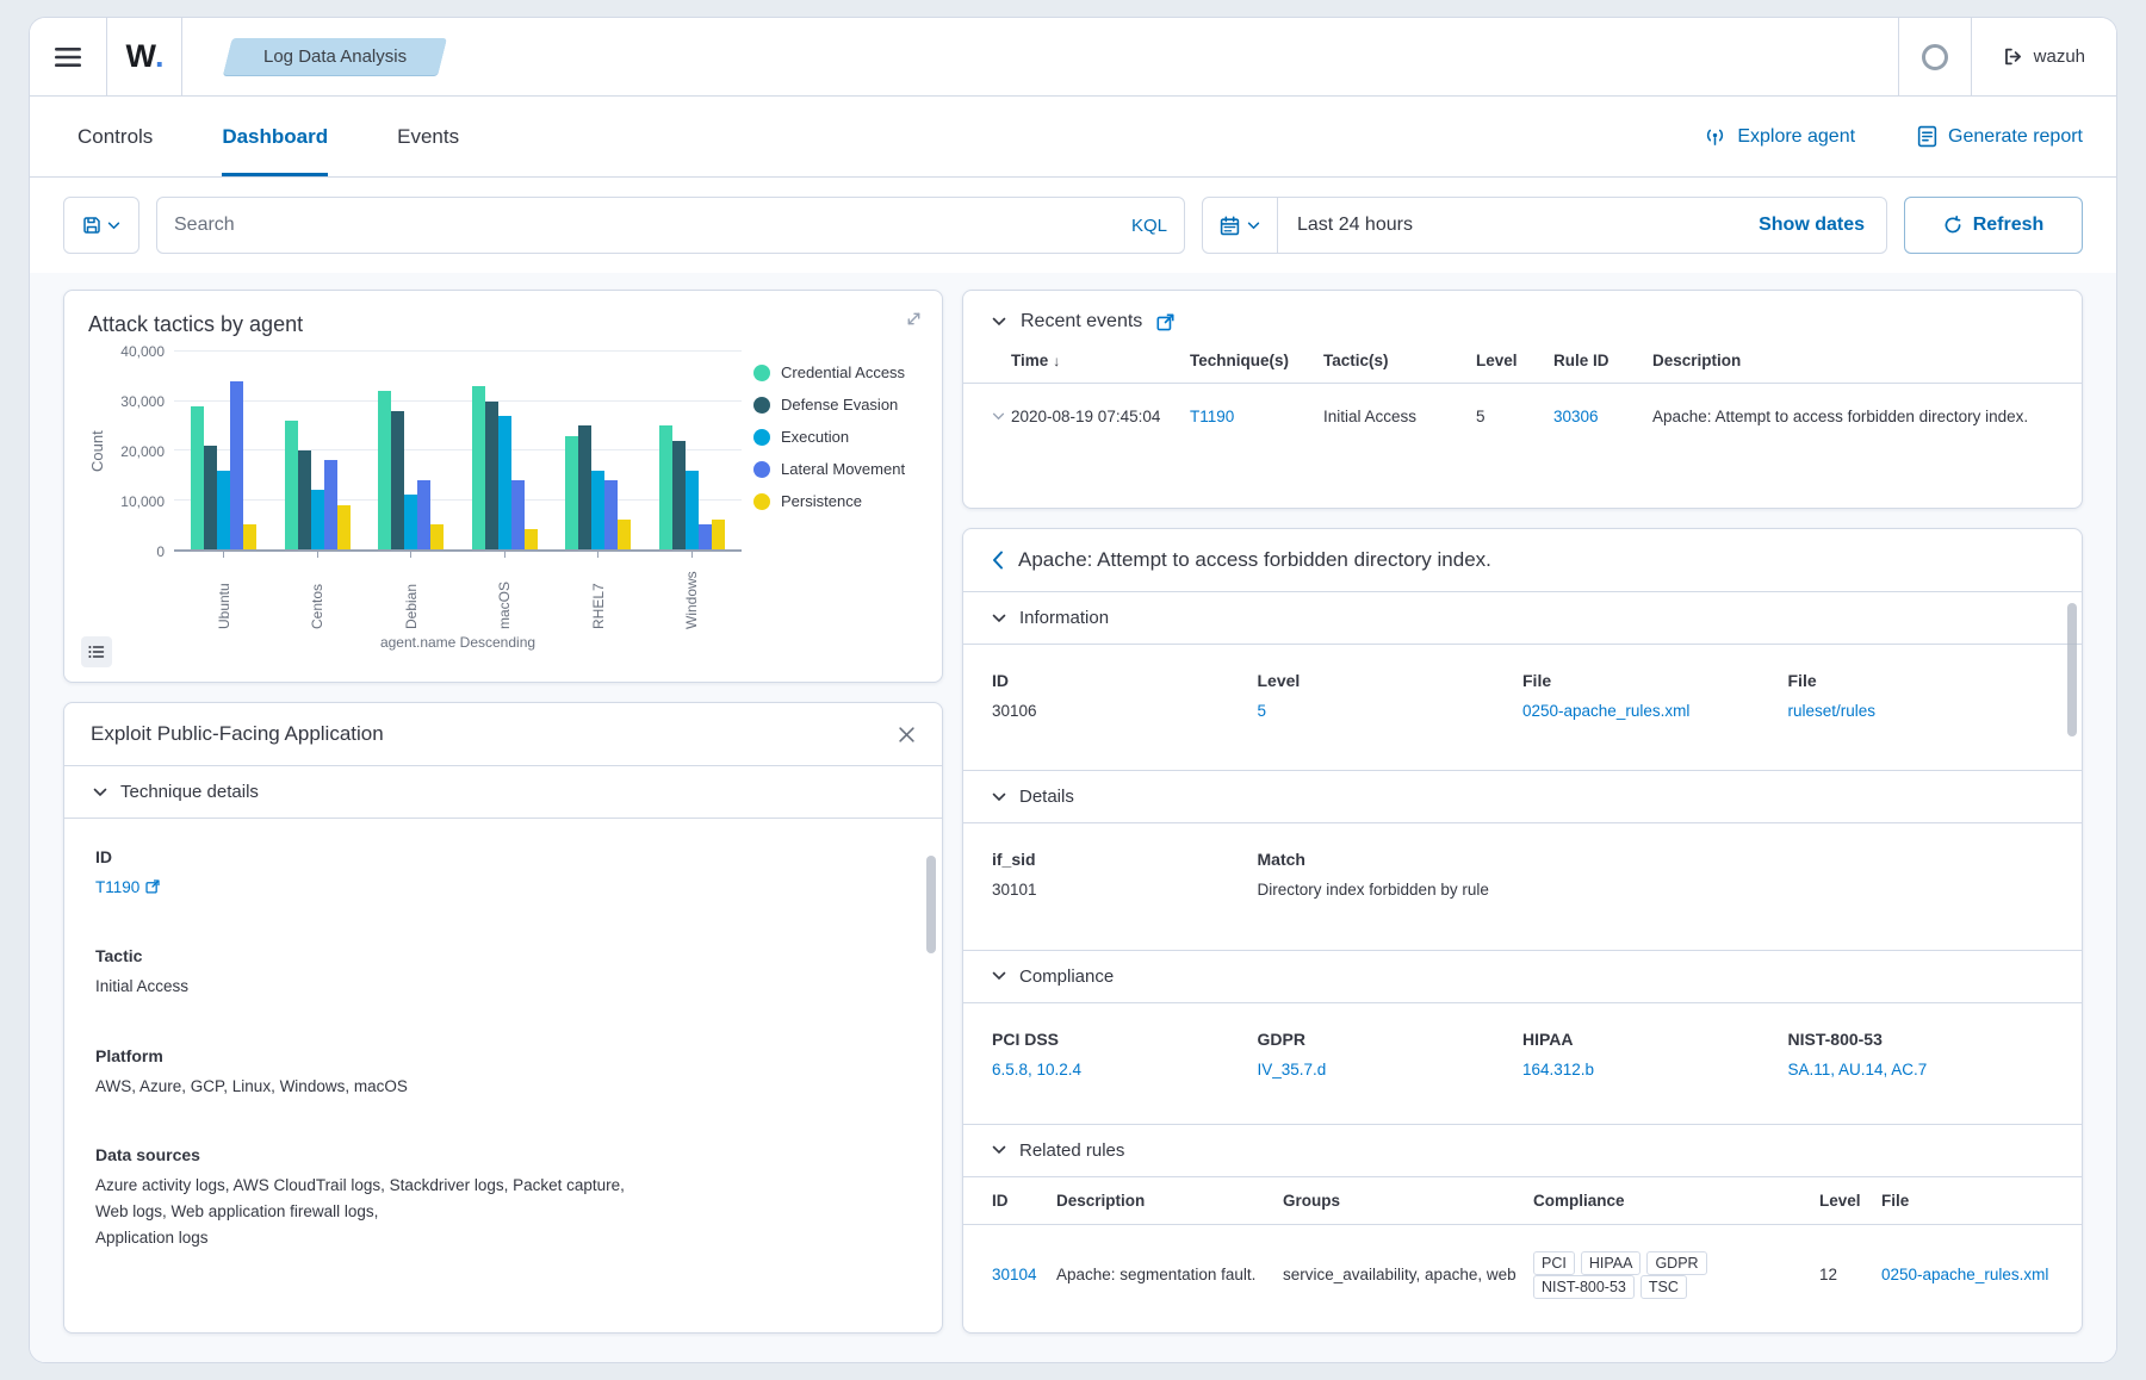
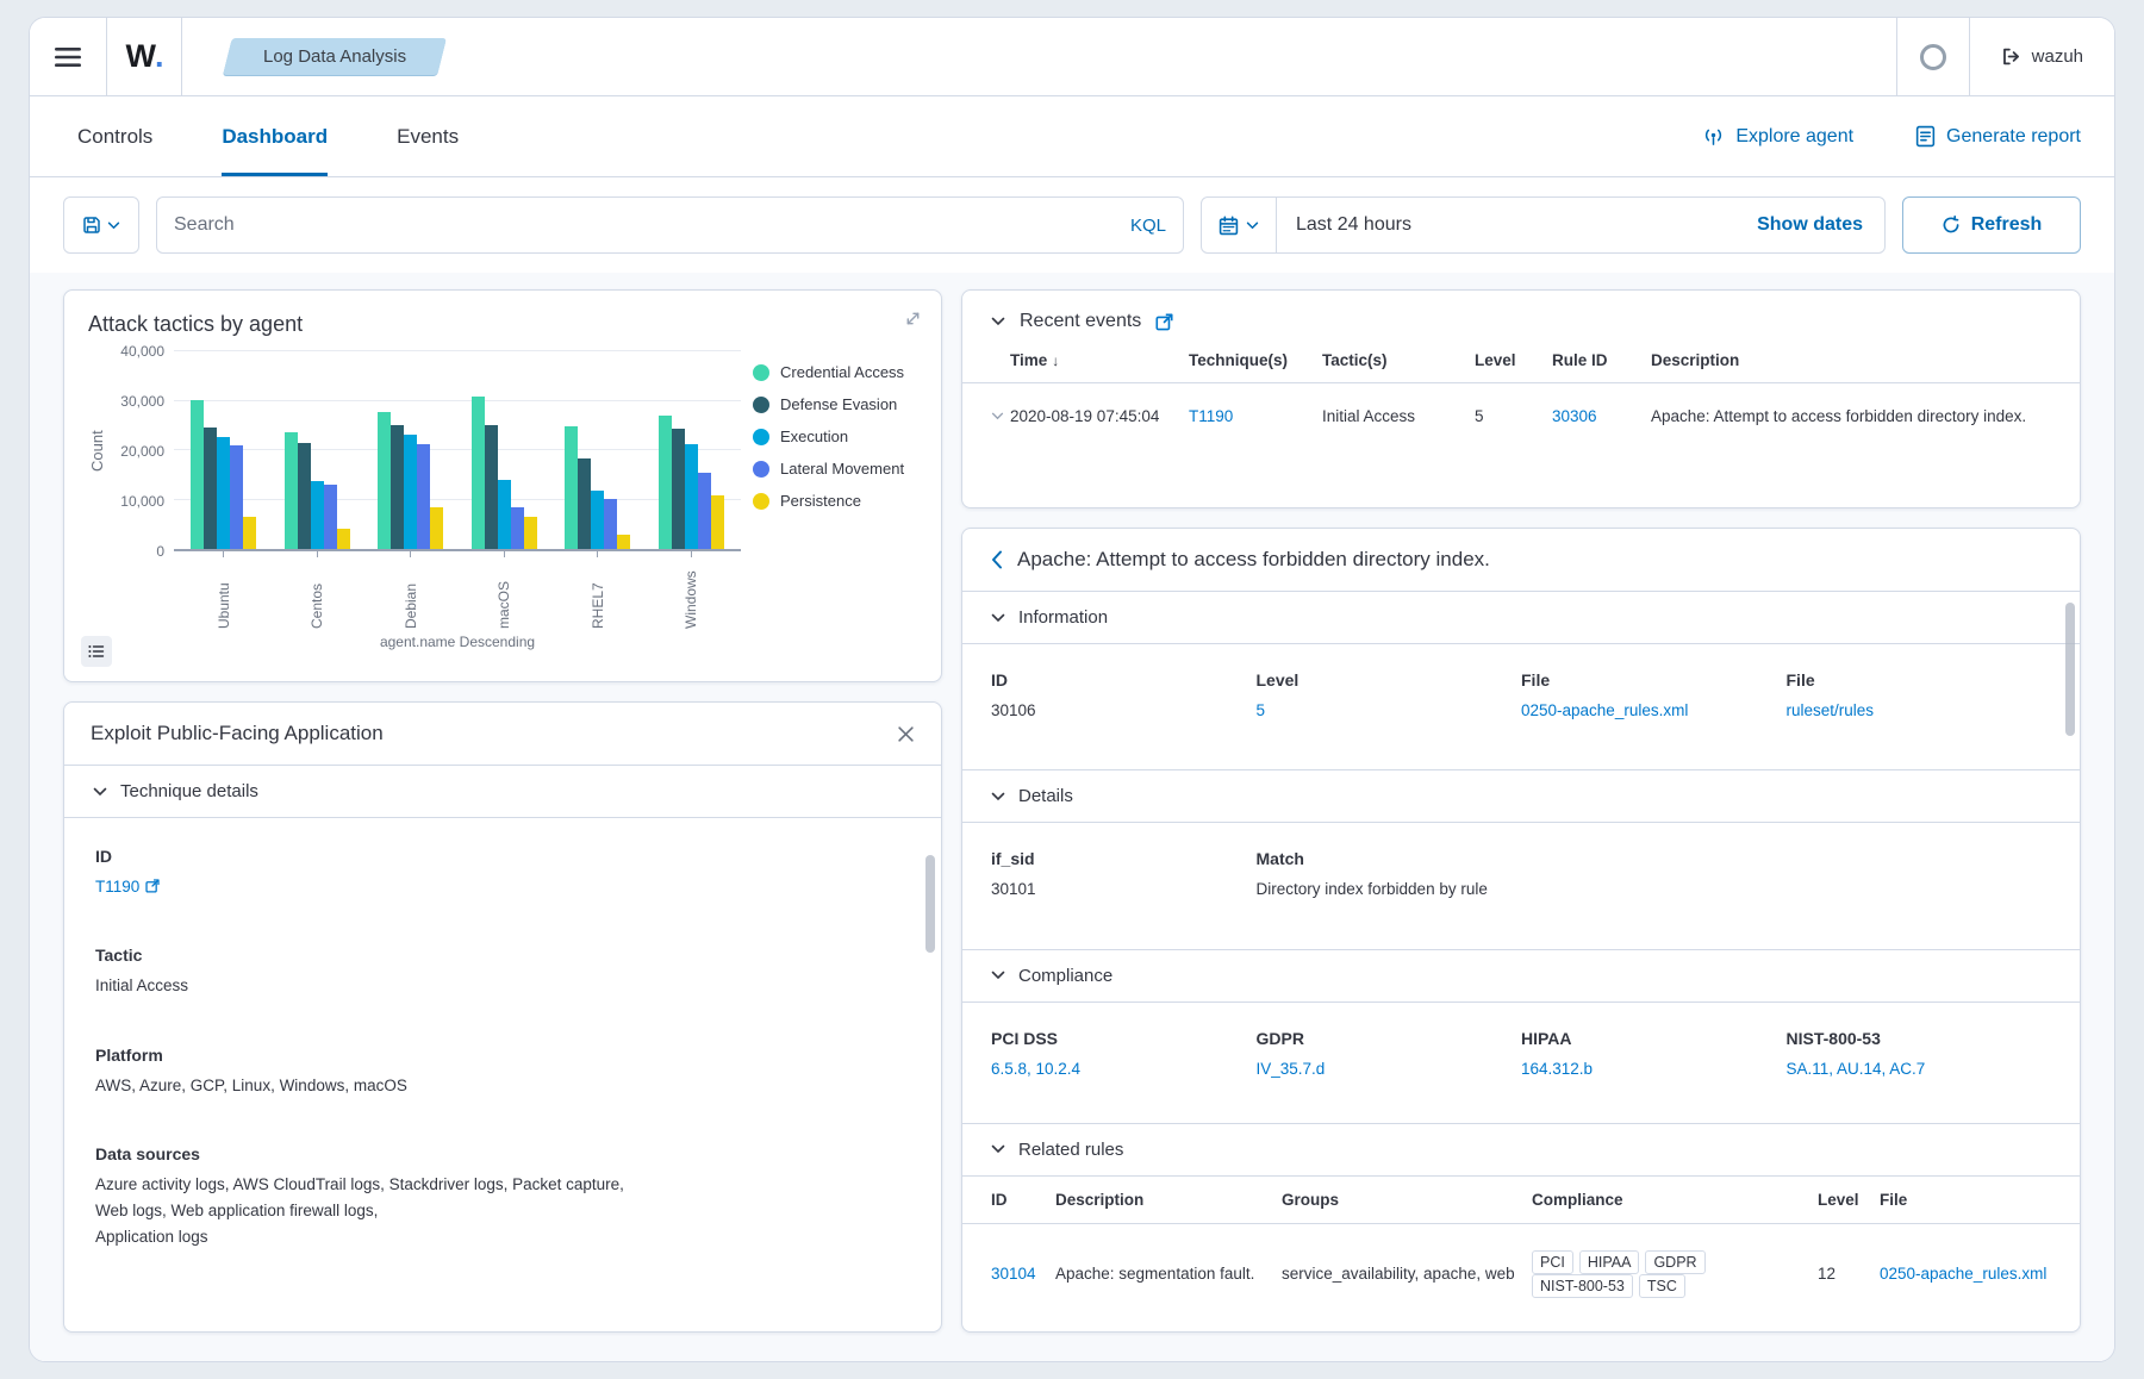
Credential Access/Ubuntu: 29000 -> 30000
Defense Evasion/Ubuntu: 21000 -> 25000
Execution/Ubuntu: 16000 -> 23000
Lateral Movement/Ubuntu: 34000 -> 21000
Persistence/Ubuntu: 5000 -> 6000
Credential Access/Centos: 26000 -> 24000
Defense Evasion/Centos: 20000 -> 22000
Execution/Centos: 12000 -> 14000
Lateral Movement/Centos: 18000 -> 13000
Persistence/Centos: 9000 -> 4000
Credential Access/Debian: 32000 -> 28000
Defense Evasion/Debian: 28000 -> 25000
Execution/Debian: 11000 -> 23000
Lateral Movement/Debian: 14000 -> 21000
Persistence/Debian: 5000 -> 8000
Credential Access/macOS: 33000 -> 31000
Defense Evasion/macOS: 30000 -> 25000
Execution/macOS: 27000 -> 14000
Lateral Movement/macOS: 14000 -> 8000
Persistence/macOS: 4000 -> 7000
Credential Access/RHEL7: 23000 -> 25000
Defense Evasion/RHEL7: 25000 -> 18000
Execution/RHEL7: 16000 -> 12000
Lateral Movement/RHEL7: 14000 -> 10000
Persistence/RHEL7: 6000 -> 3000
Credential Access/Windows: 25000 -> 27000
Defense Evasion/Windows: 22000 -> 24000
Execution/Windows: 16000 -> 21000
Lateral Movement/Windows: 5000 -> 15000
Persistence/Windows: 6000 -> 11000
